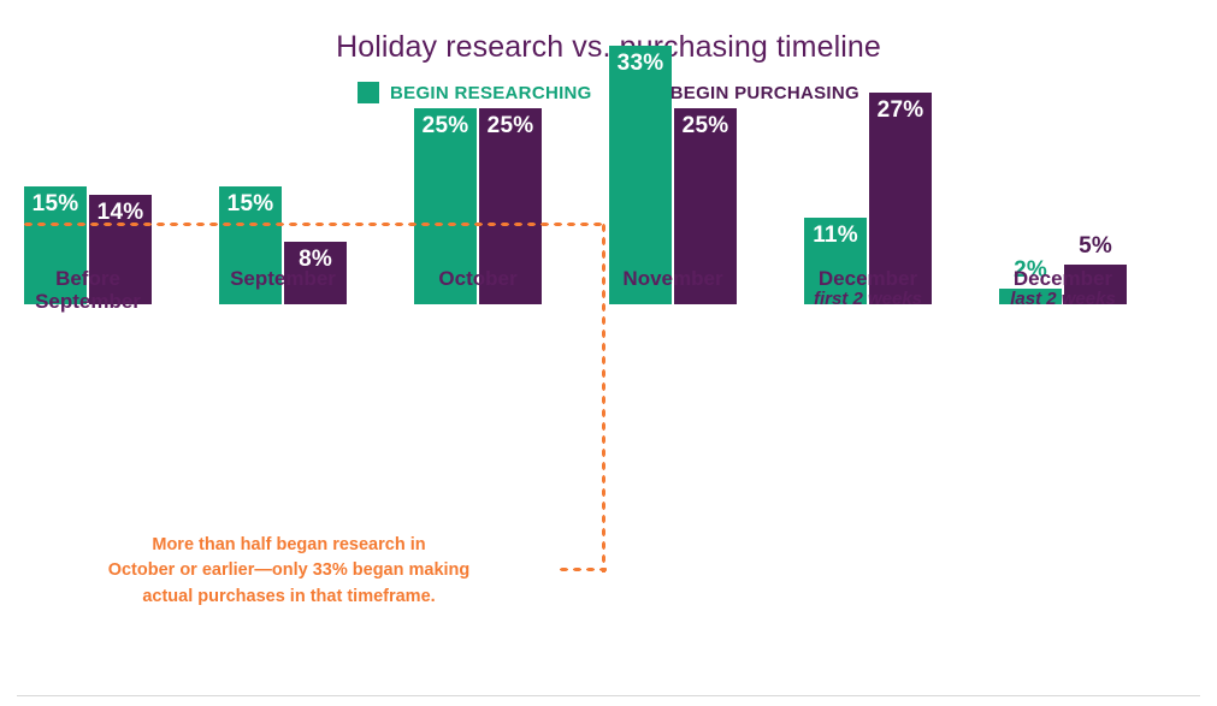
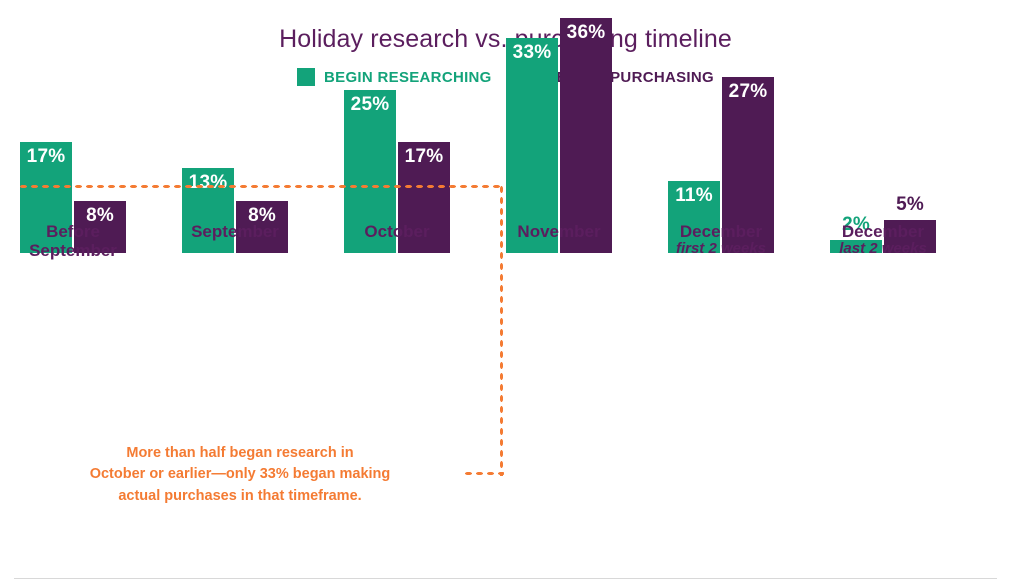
BEGIN RESEARCHING/Before September: 15% -> 17%
BEGIN PURCHASING/Before September: 14% -> 8%
BEGIN RESEARCHING/September: 15% -> 13%
BEGIN PURCHASING/October: 25% -> 17%
BEGIN PURCHASING/November: 25% -> 36%
